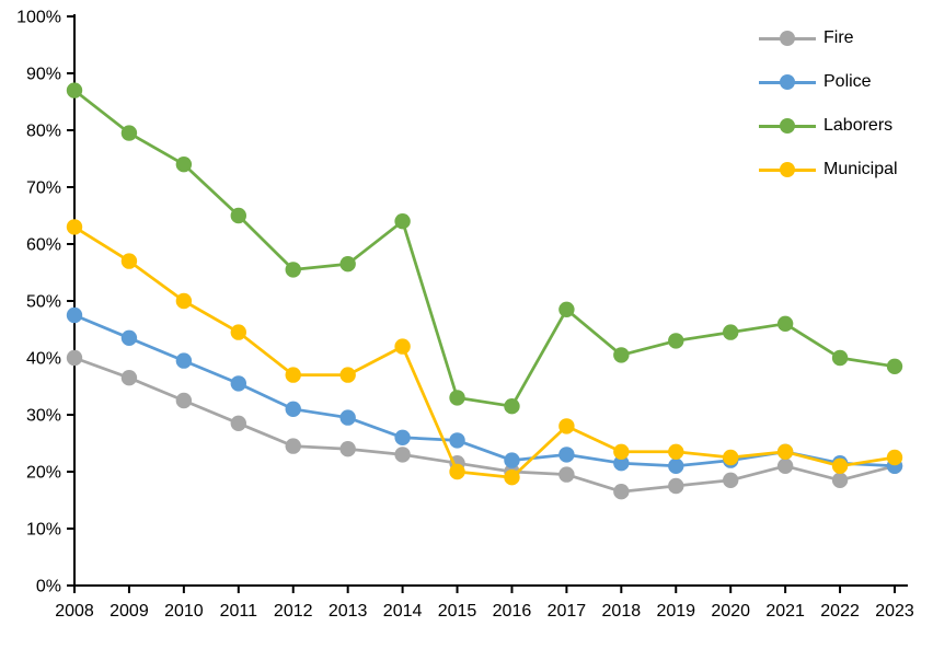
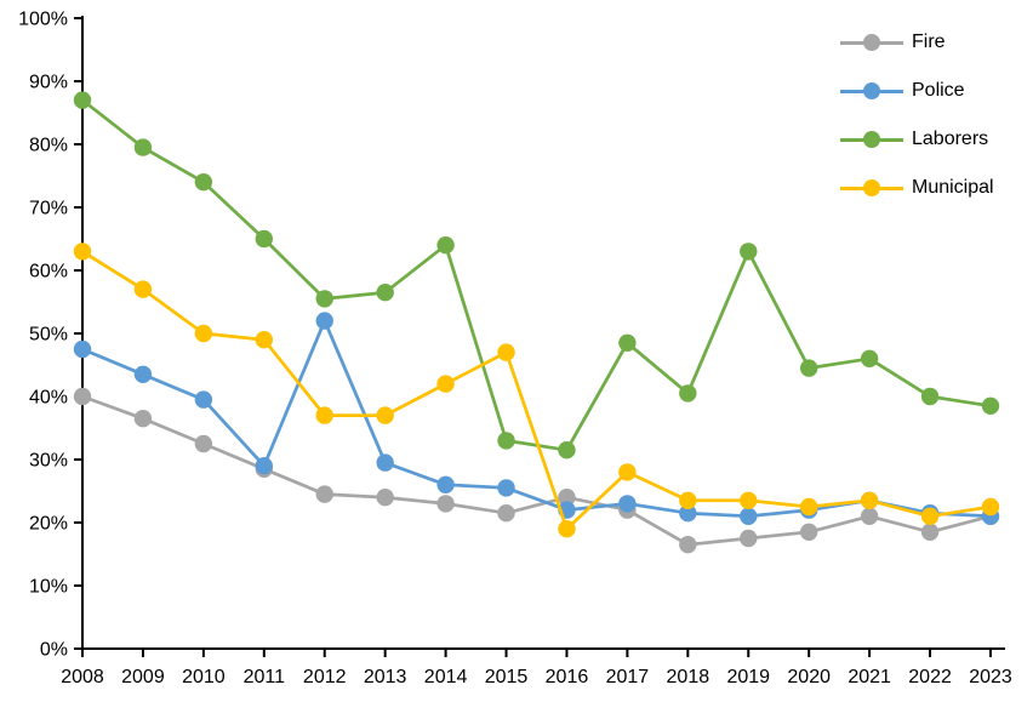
Police/2011: 36% -> 29%
Municipal/2011: 44% -> 49%
Police/2012: 31% -> 52%
Municipal/2015: 20% -> 47%
Fire/2016: 20% -> 24%
Fire/2017: 20% -> 22%
Laborers/2019: 43% -> 63%
